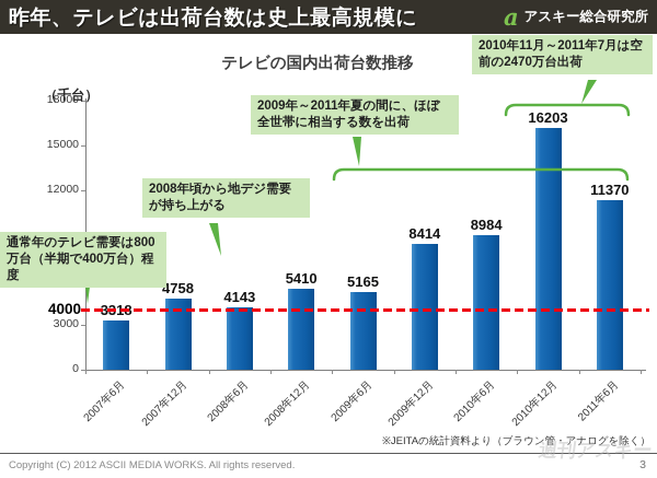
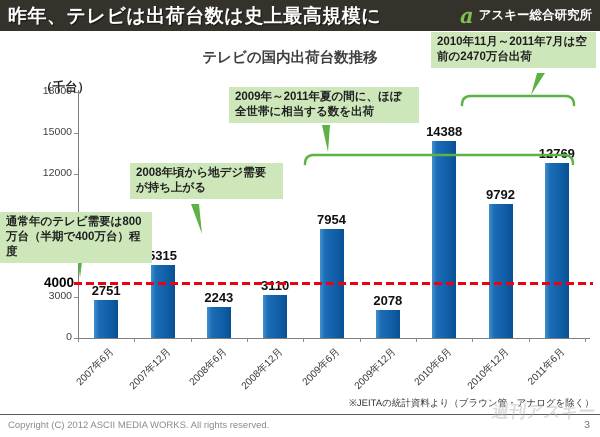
2007年6月: 3318 -> 2751
2007年12月: 4758 -> 5315
2008年6月: 4143 -> 2243
2008年12月: 5410 -> 3110
2009年6月: 5165 -> 7954
2009年12月: 8414 -> 2078
2010年6月: 8984 -> 14388
2010年12月: 16203 -> 9792
2011年6月: 11370 -> 12769
